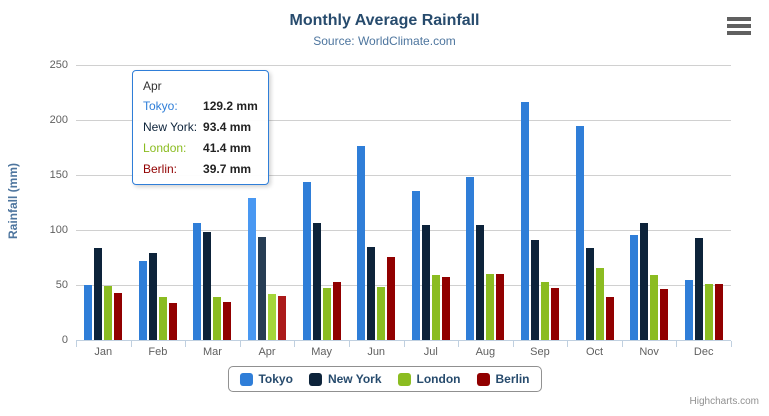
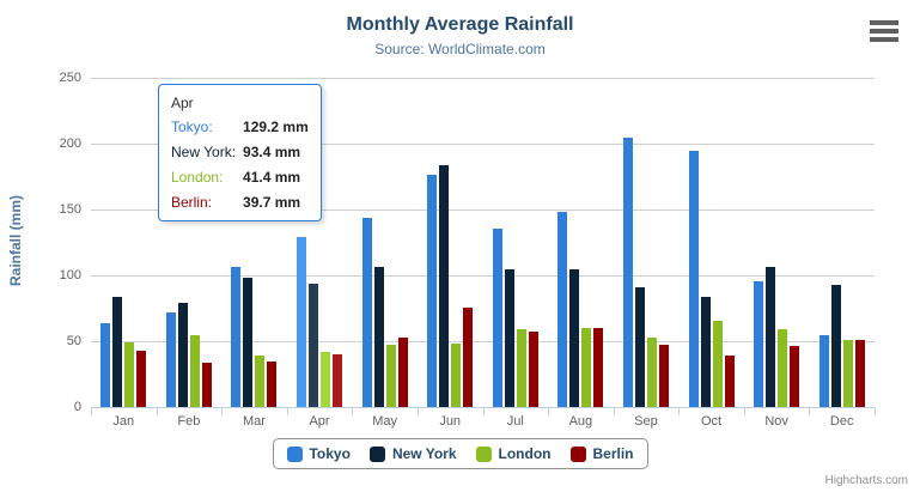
Tokyo/Jan: 50 -> 64
London/Feb: 39 -> 55
New York/Jun: 84 -> 184
Tokyo/Sep: 216 -> 205
